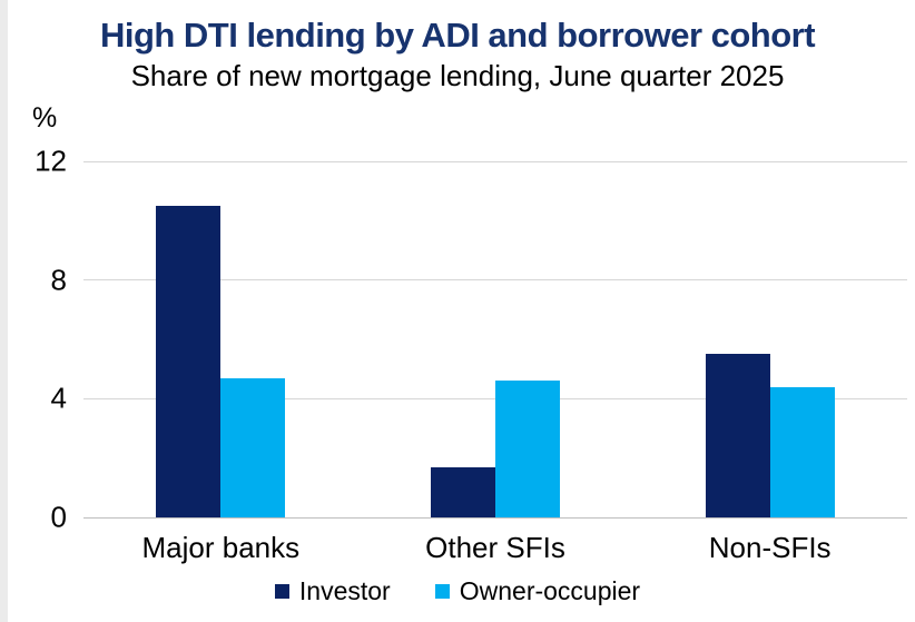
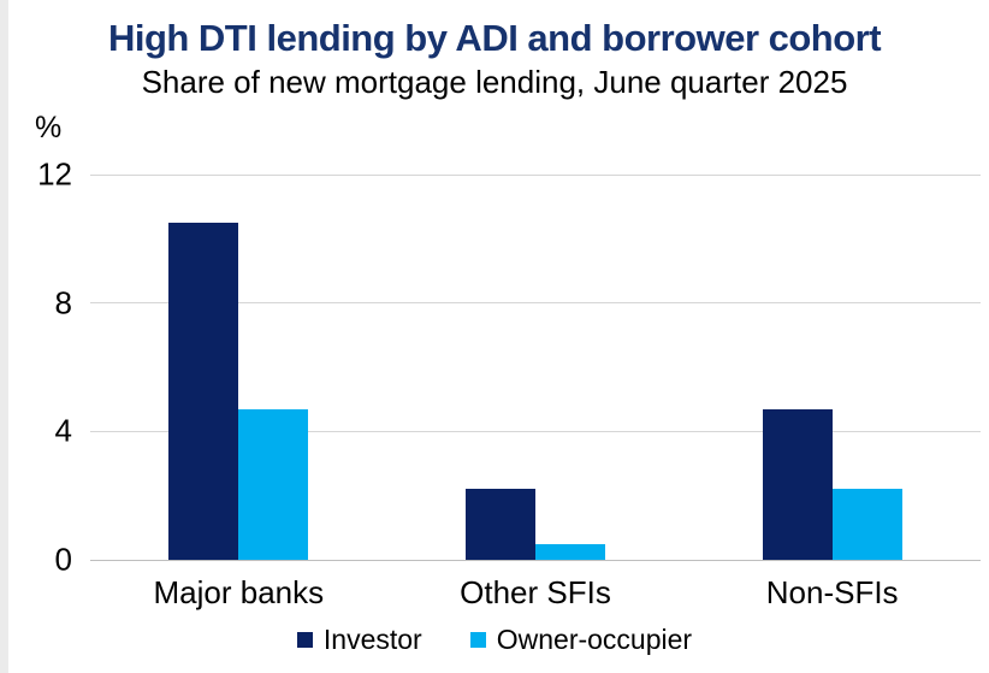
Investor/Other SFIs: 1.7 -> 2.2
Owner-occupier/Other SFIs: 4.6 -> 0.5
Investor/Non-SFIs: 5.5 -> 4.7
Owner-occupier/Non-SFIs: 4.4 -> 2.2
